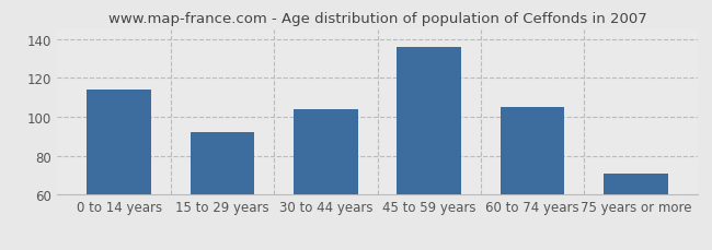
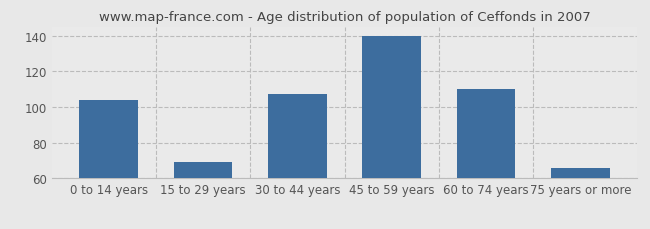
0 to 14 years: 114 -> 104
15 to 29 years: 92 -> 69
30 to 44 years: 104 -> 107
45 to 59 years: 136 -> 140
60 to 74 years: 105 -> 110
75 years or more: 71 -> 66
